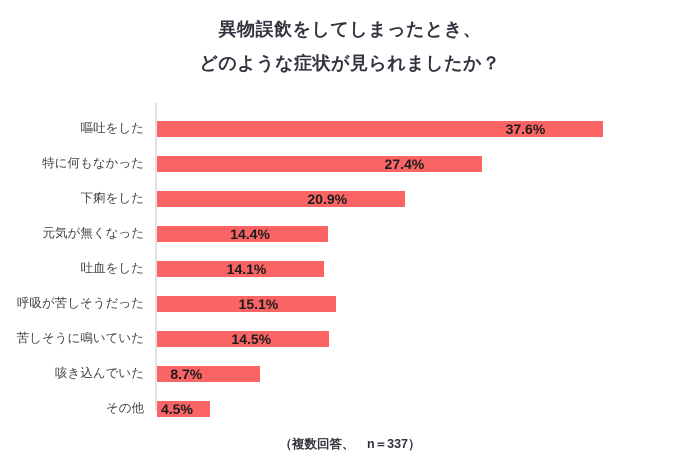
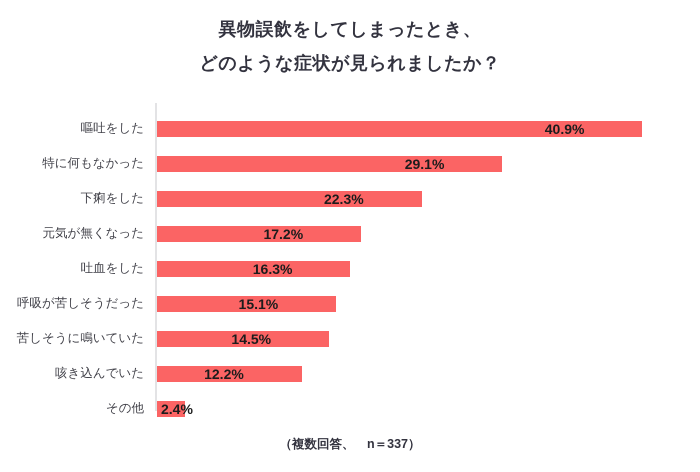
嘔吐をした: 37.6% -> 40.9%
特に何もなかった: 27.4% -> 29.1%
下痢をした: 20.9% -> 22.3%
元気が無くなった: 14.4% -> 17.2%
吐血をした: 14.1% -> 16.3%
咳き込んでいた: 8.7% -> 12.2%
その他: 4.5% -> 2.4%
